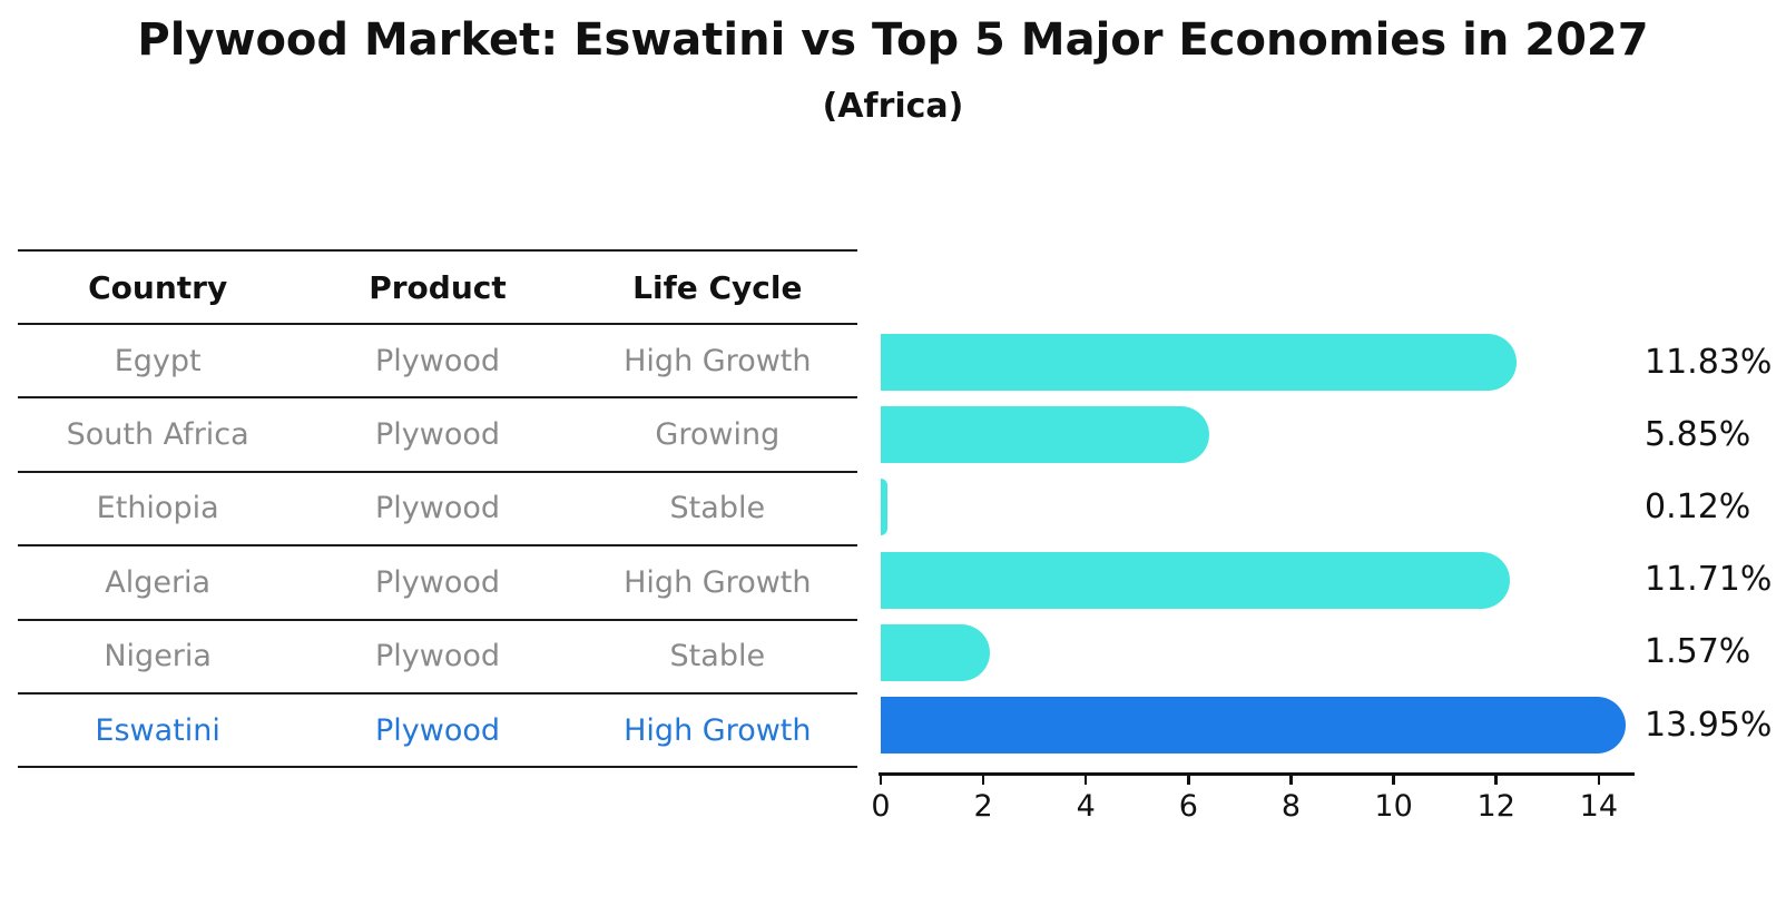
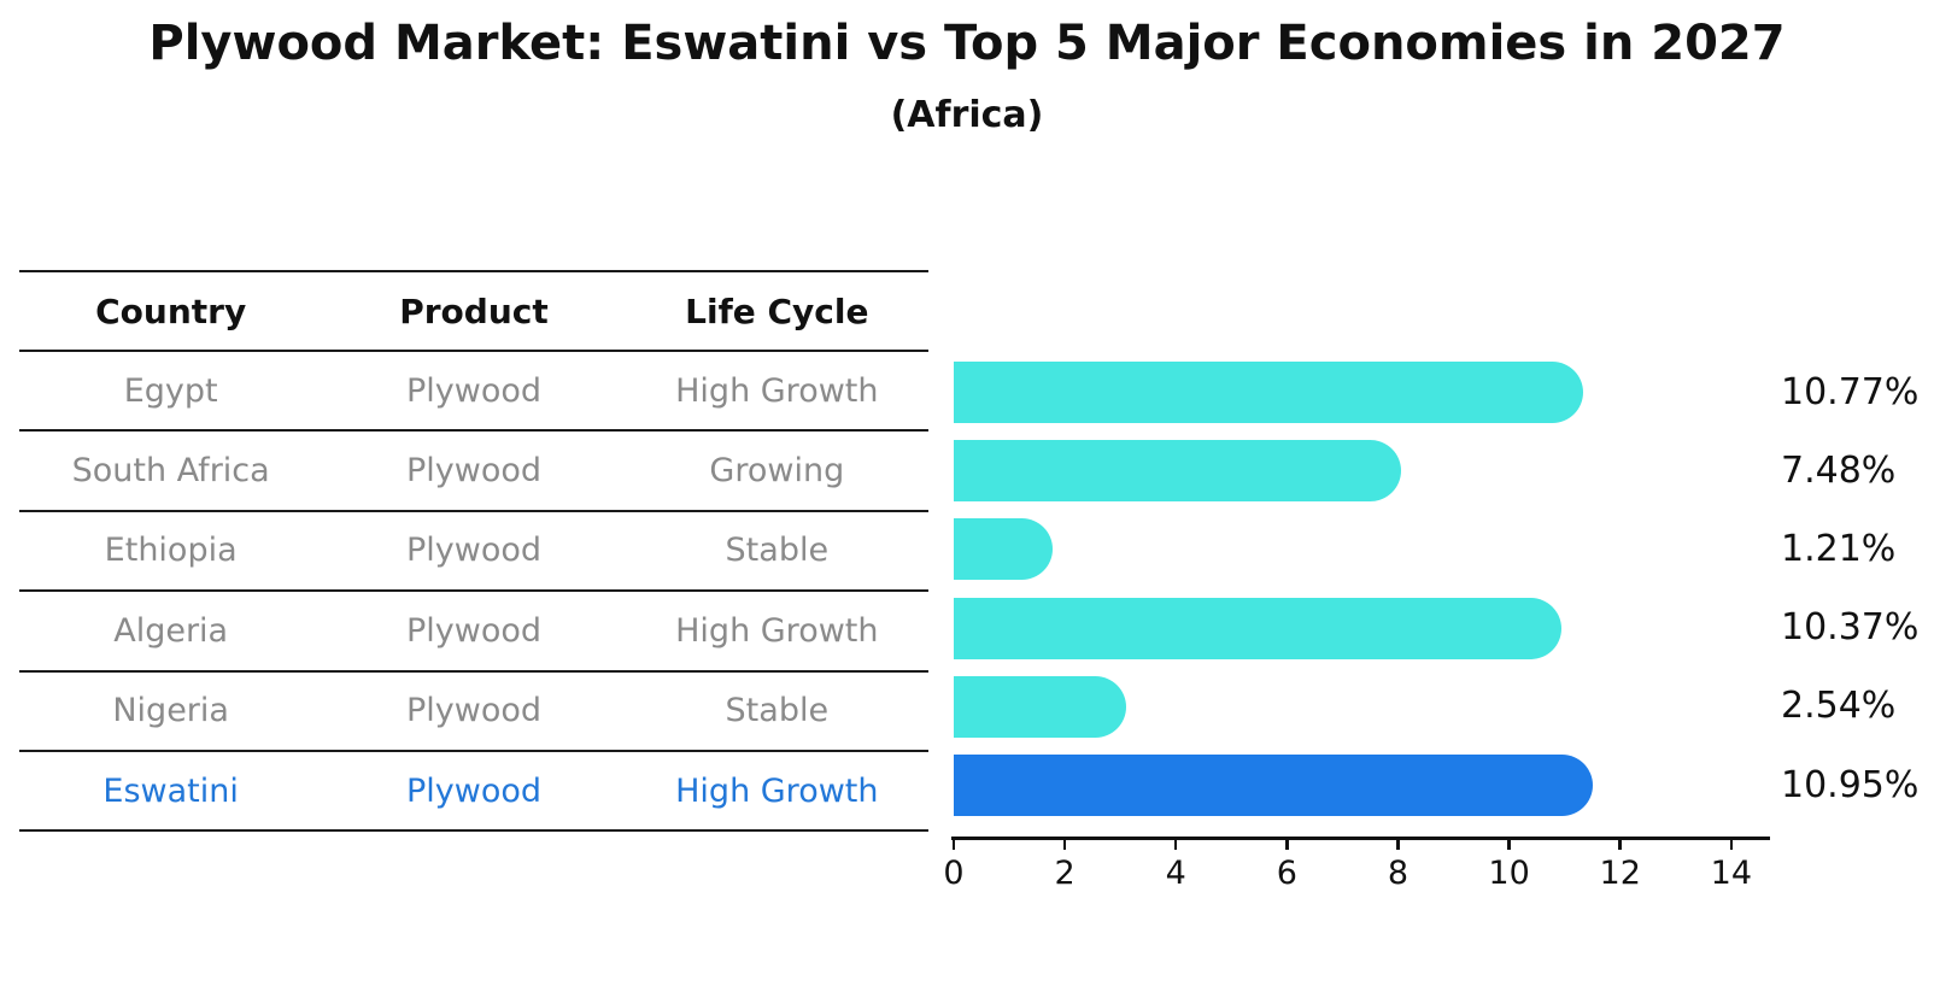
Egypt: 11.83% -> 10.77%
South Africa: 5.85% -> 7.48%
Ethiopia: 0.12% -> 1.21%
Algeria: 11.71% -> 10.37%
Nigeria: 1.57% -> 2.54%
Eswatini: 13.95% -> 10.95%
